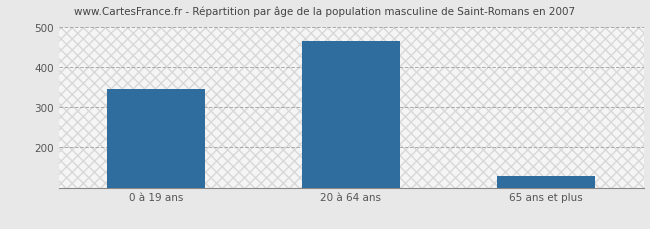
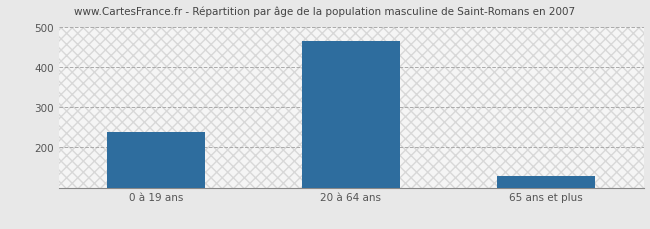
0 à 19 ans: 345 -> 238
